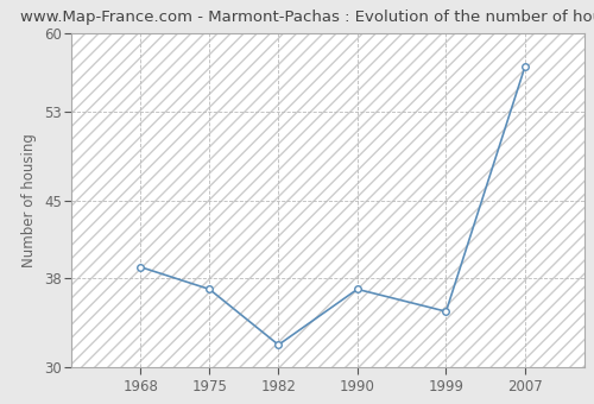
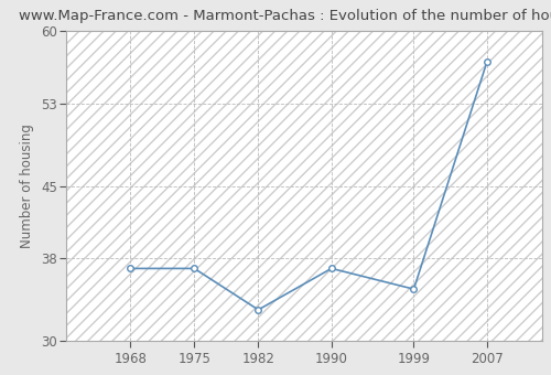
1968: 39 -> 37
1982: 32 -> 33
